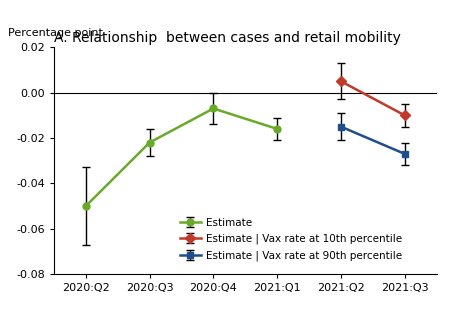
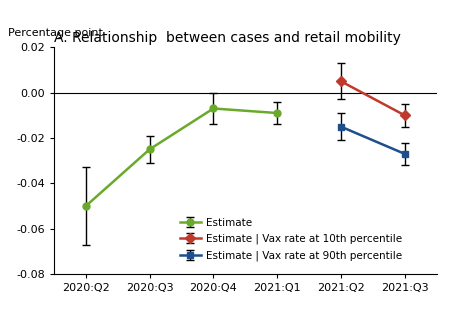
2020:Q3: -0.022 -> -0.025
2021:Q1: -0.016 -> -0.009
